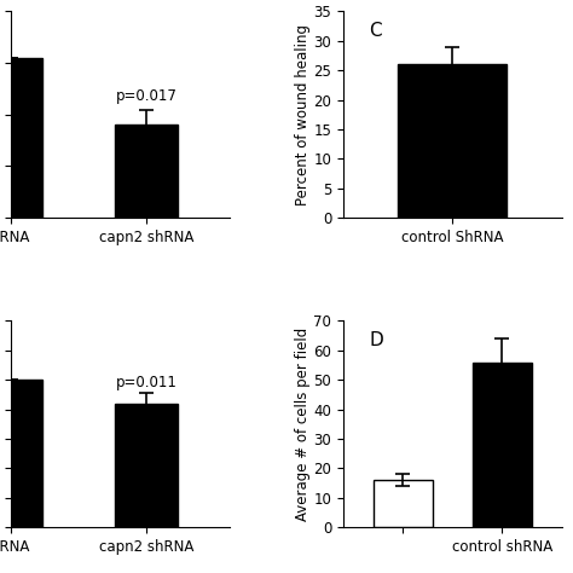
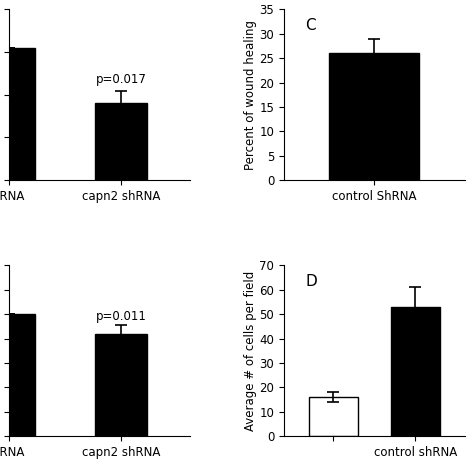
control shRNA: 56 -> 53
